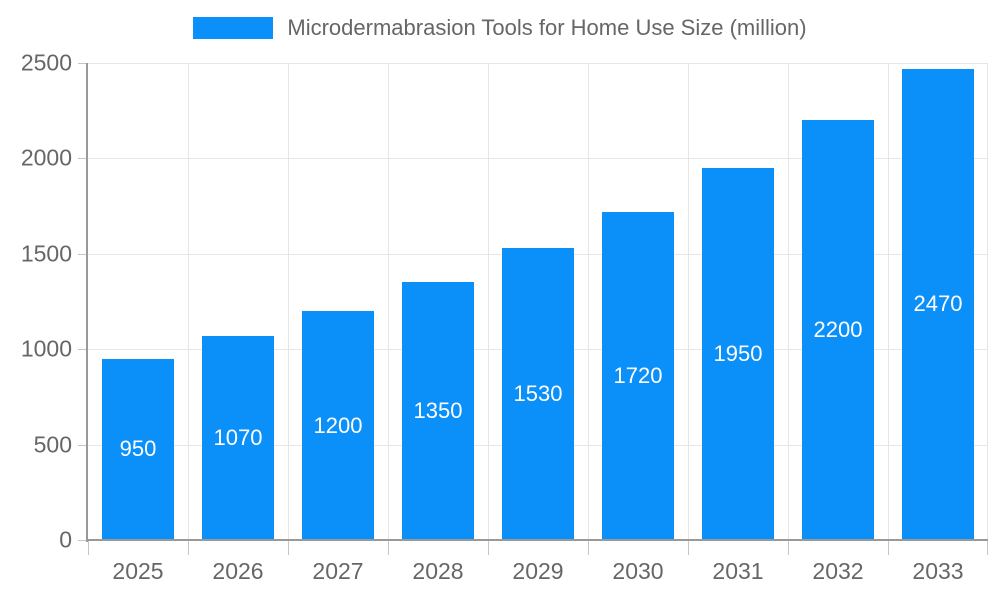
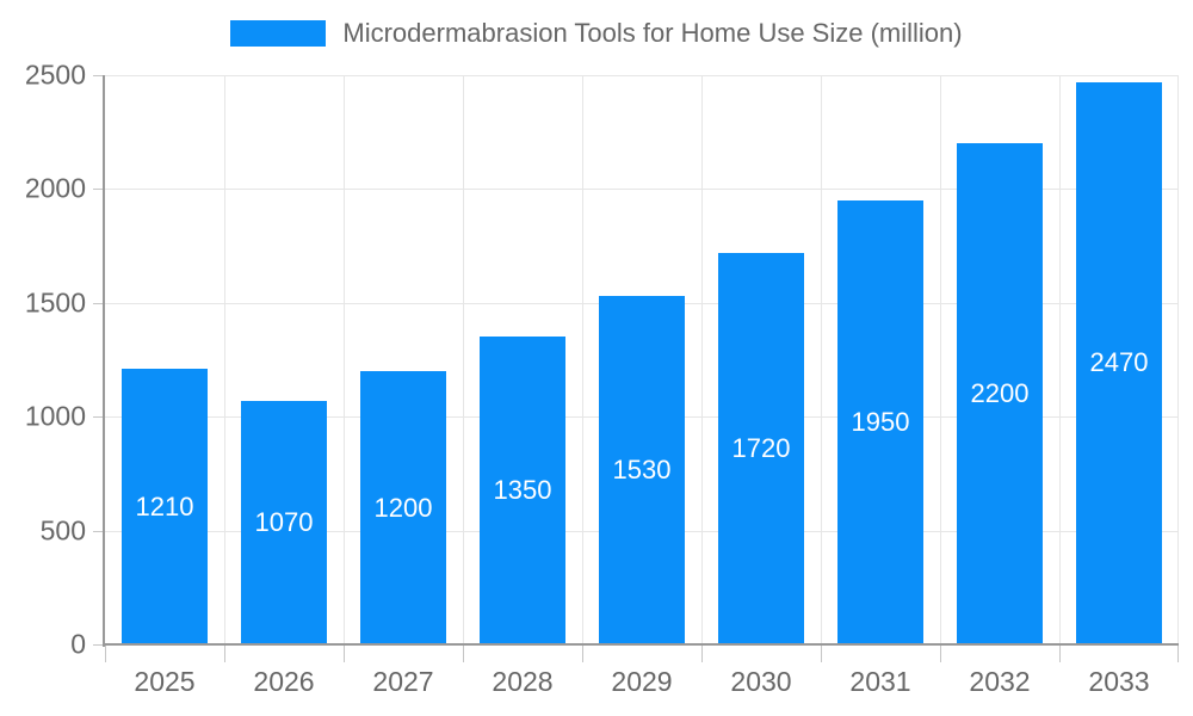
2025: 950 -> 1210
